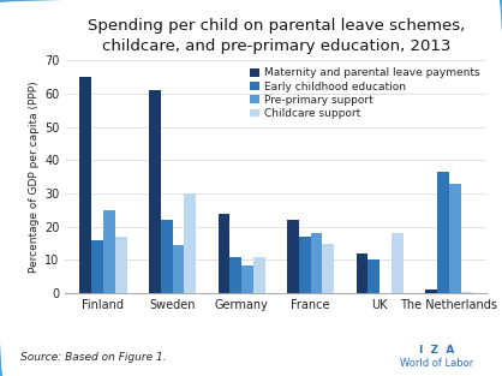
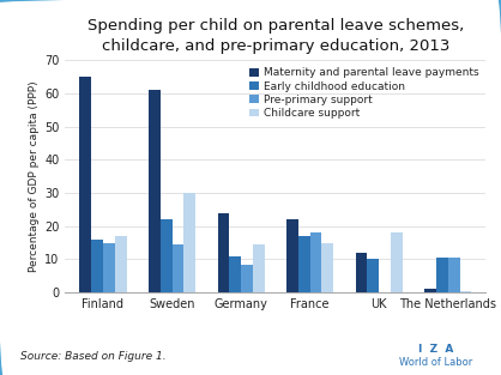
Pre-primary support/Finland: 25.0 -> 15.0
Childcare support/Germany: 11.0 -> 14.5
Early childhood education/The Netherlands: 36.5 -> 10.5
Pre-primary support/The Netherlands: 33.0 -> 10.5
